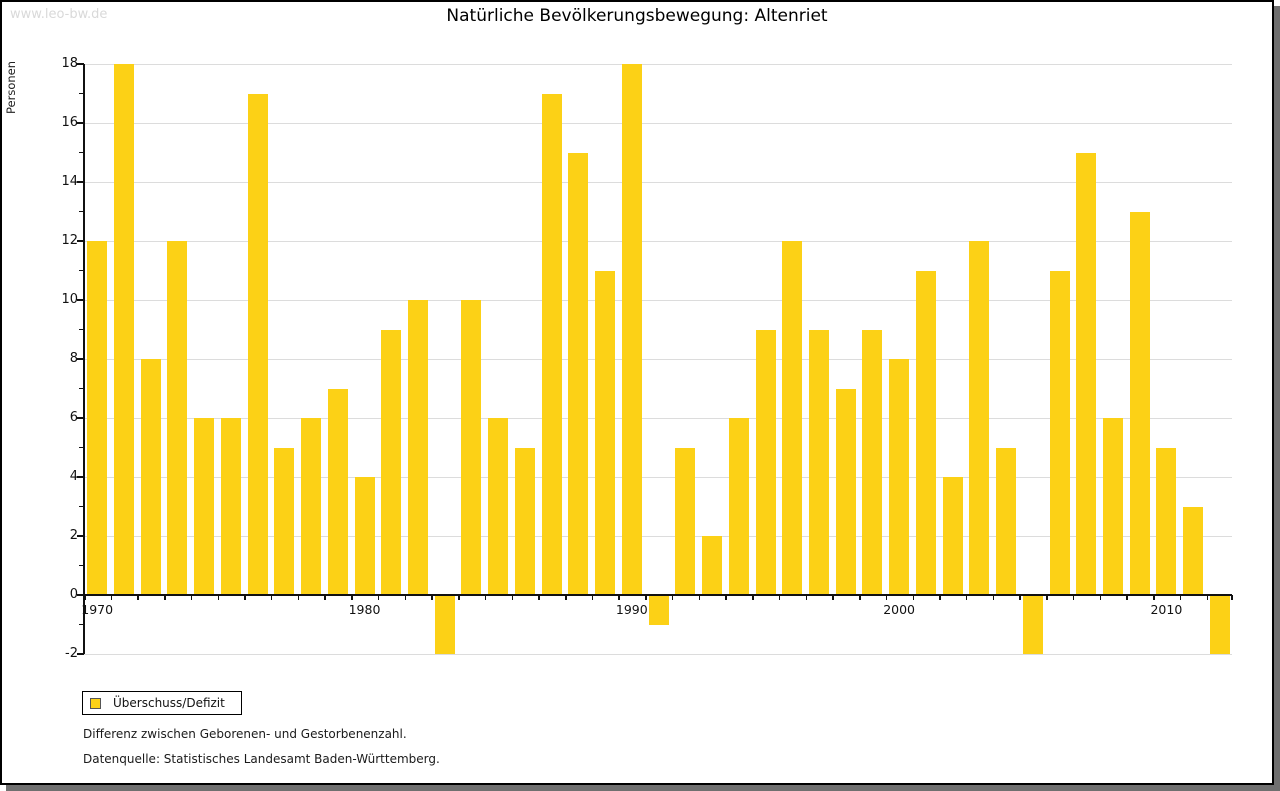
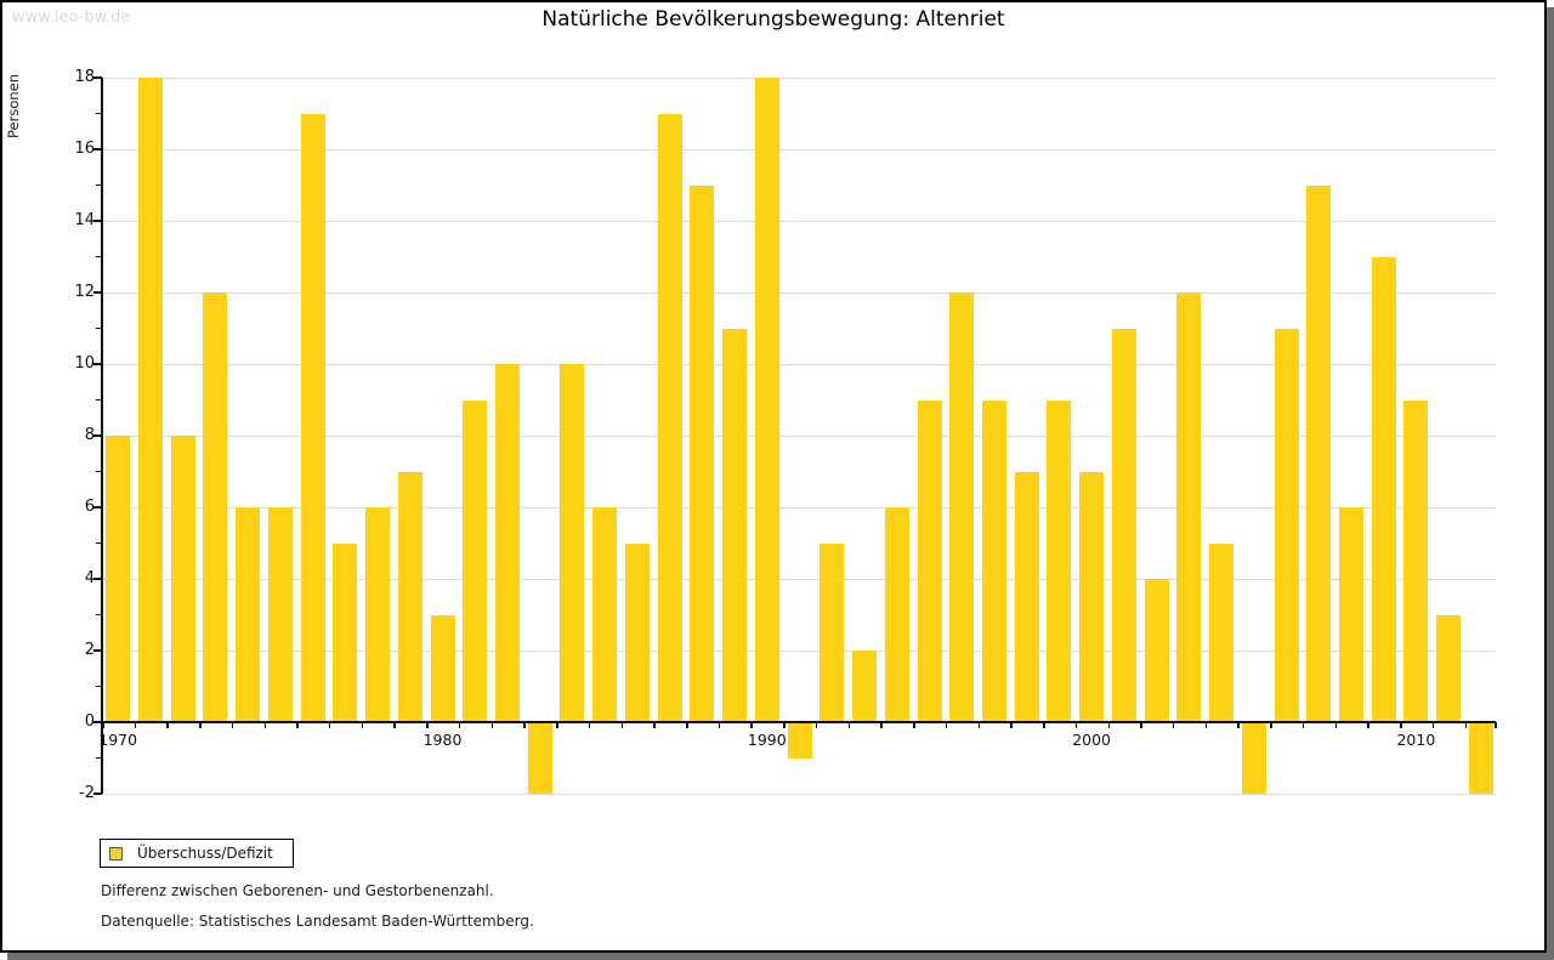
1970: 12 -> 8
1980: 4 -> 3
2000: 8 -> 7
2010: 5 -> 9
